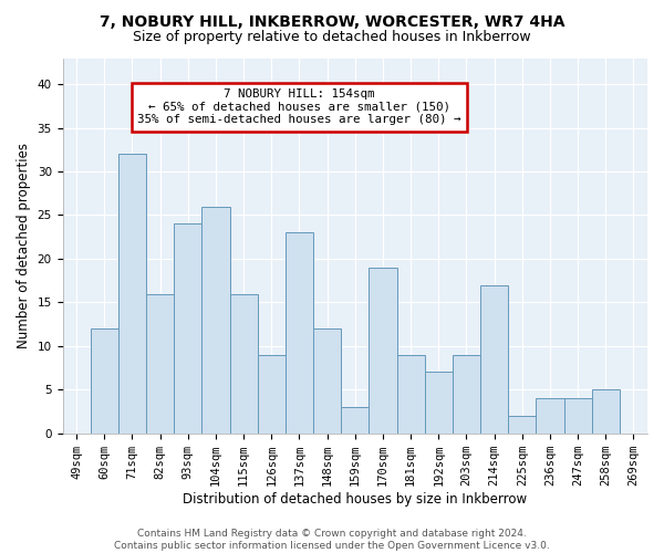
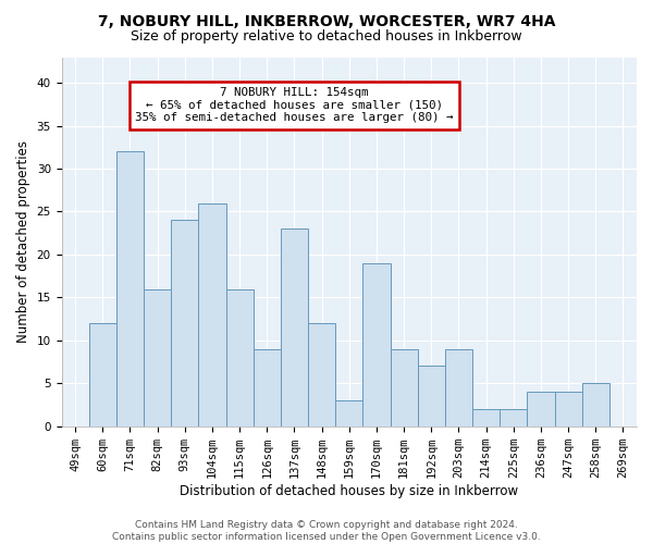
214sqm: 17 -> 2
